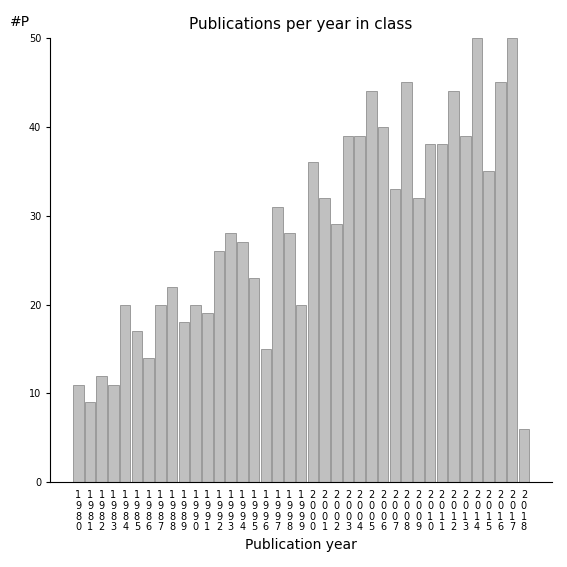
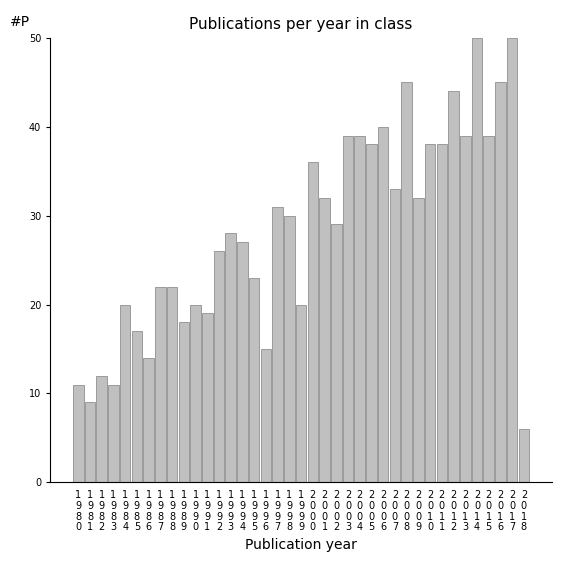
1 9 8 7: 20 -> 22
1 9 9 8: 28 -> 30
2 0 0 5: 44 -> 38
2 0 1 5: 35 -> 39
